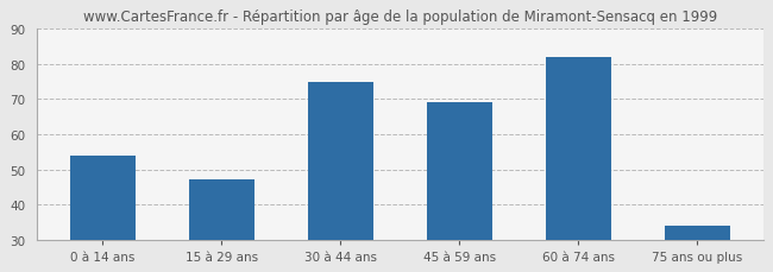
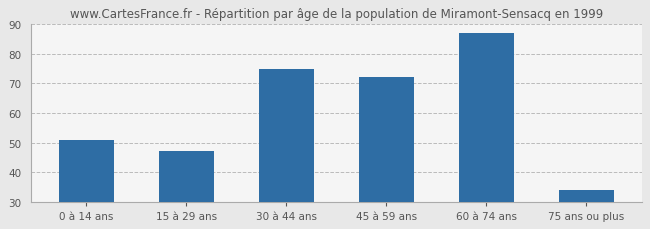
0 à 14 ans: 54 -> 51
45 à 59 ans: 69 -> 72
60 à 74 ans: 82 -> 87
